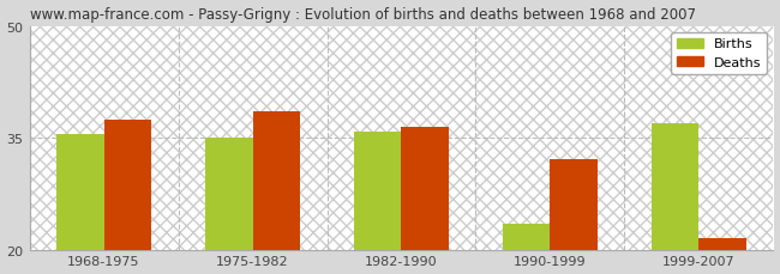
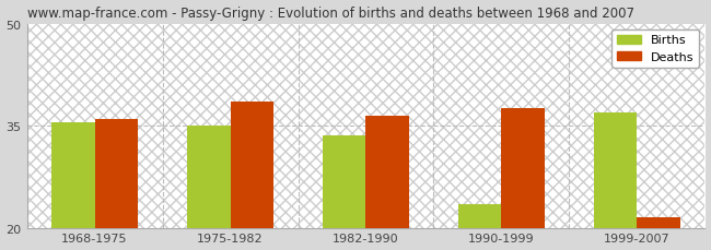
Deaths/1968-1975: 37.4 -> 36.0
Births/1982-1990: 35.8 -> 33.5
Deaths/1990-1999: 32.2 -> 37.5
